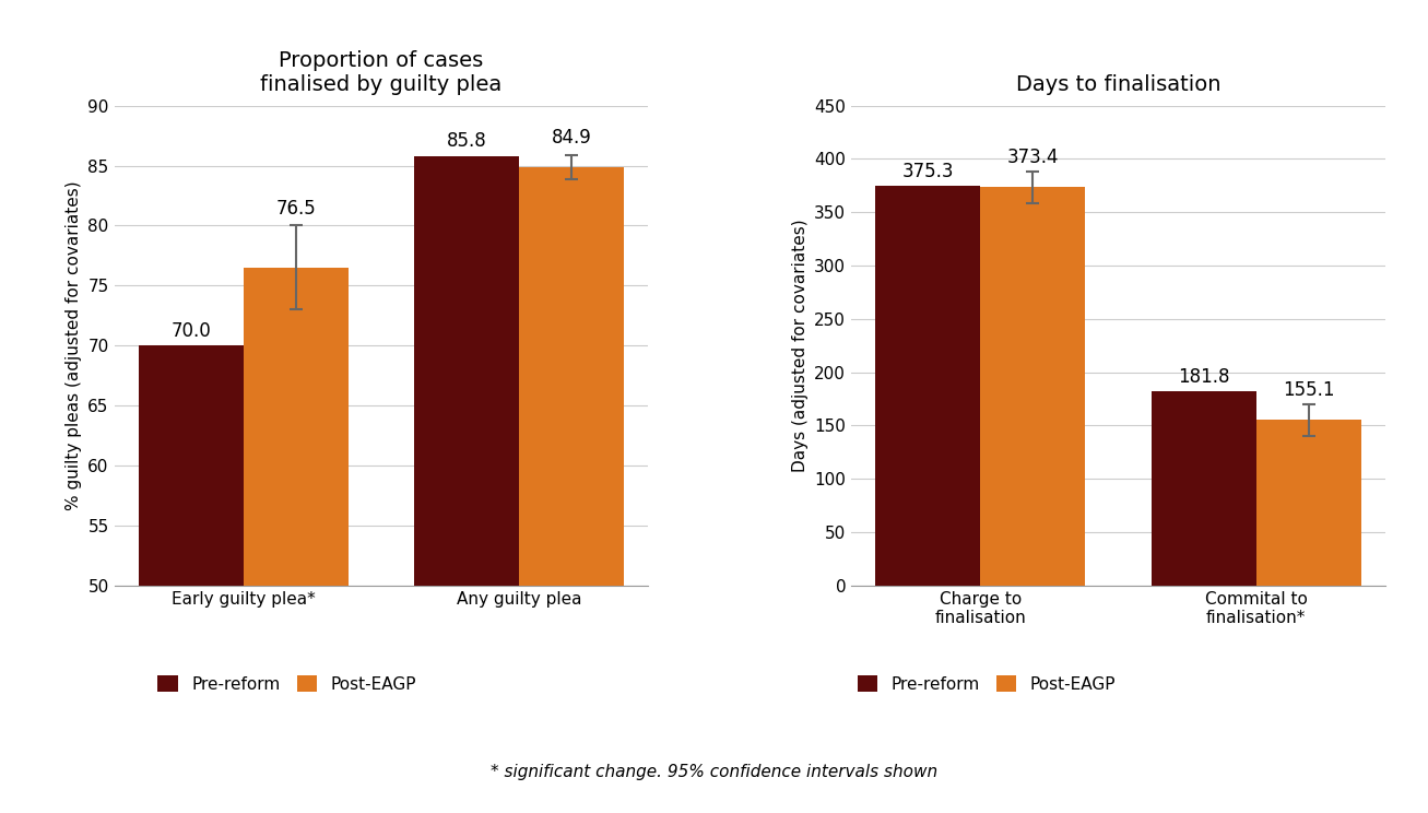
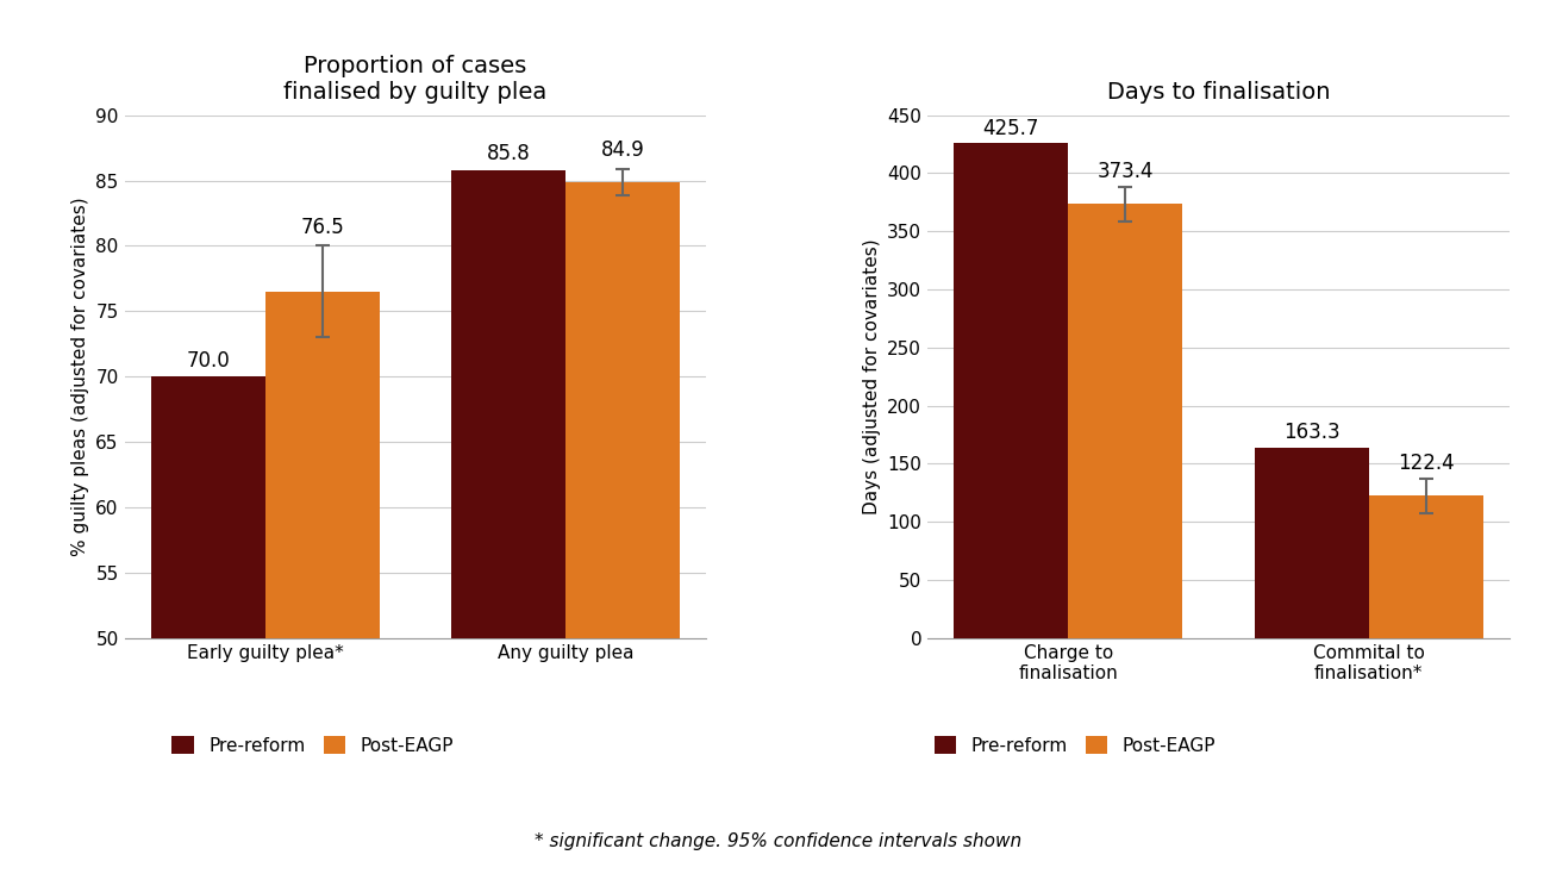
Days to finalisation/Pre-reform/Charge to finalisation: 375.3 -> 425.7
Days to finalisation/Pre-reform/Commital to finalisation*: 181.8 -> 163.3
Days to finalisation/Post-EAGP/Commital to finalisation*: 155.1 -> 122.4
